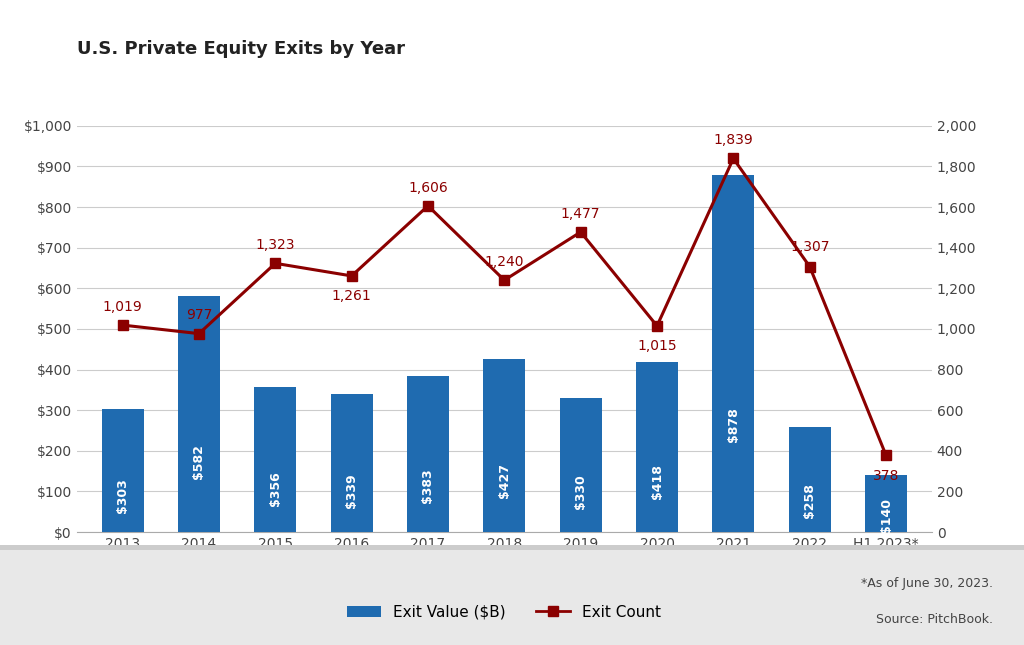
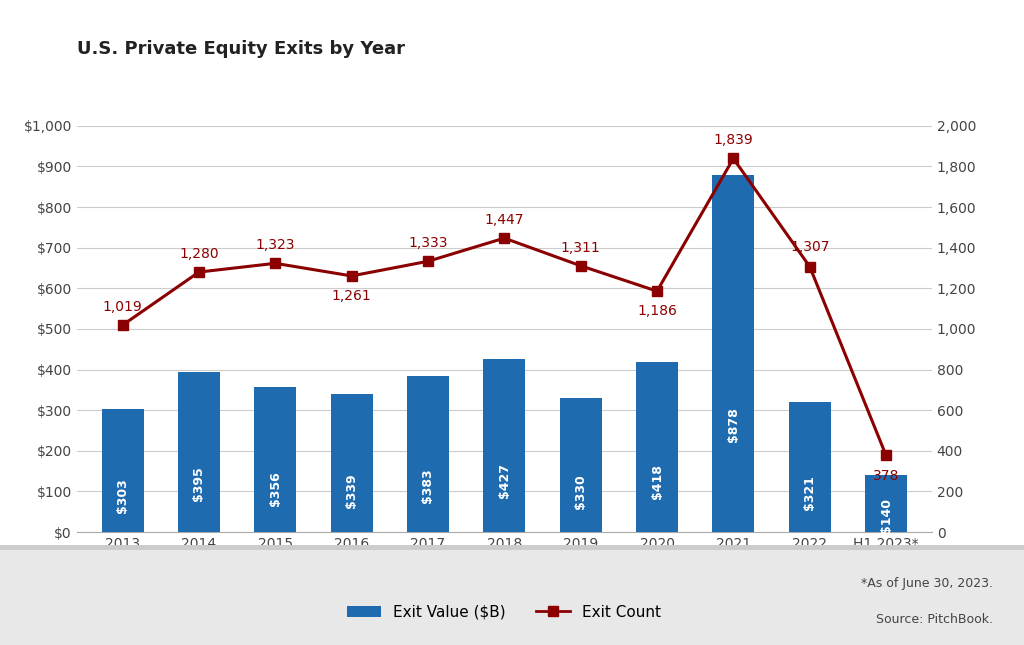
Exit Value ($B)/2014: $582 -> $395
Exit Count/2014: 977 -> 1,280
Exit Count/2017: 1,606 -> 1,333
Exit Count/2018: 1,240 -> 1,447
Exit Count/2019: 1,477 -> 1,311
Exit Count/2020: 1,015 -> 1,186
Exit Value ($B)/2022: $258 -> $321
